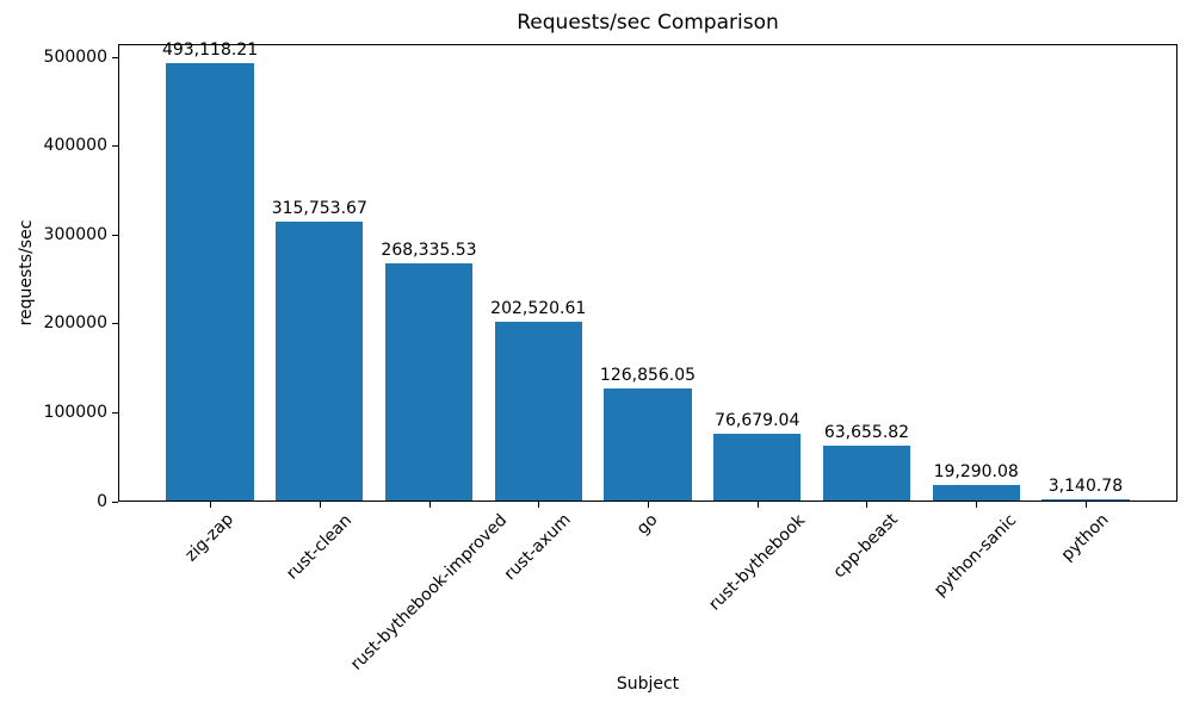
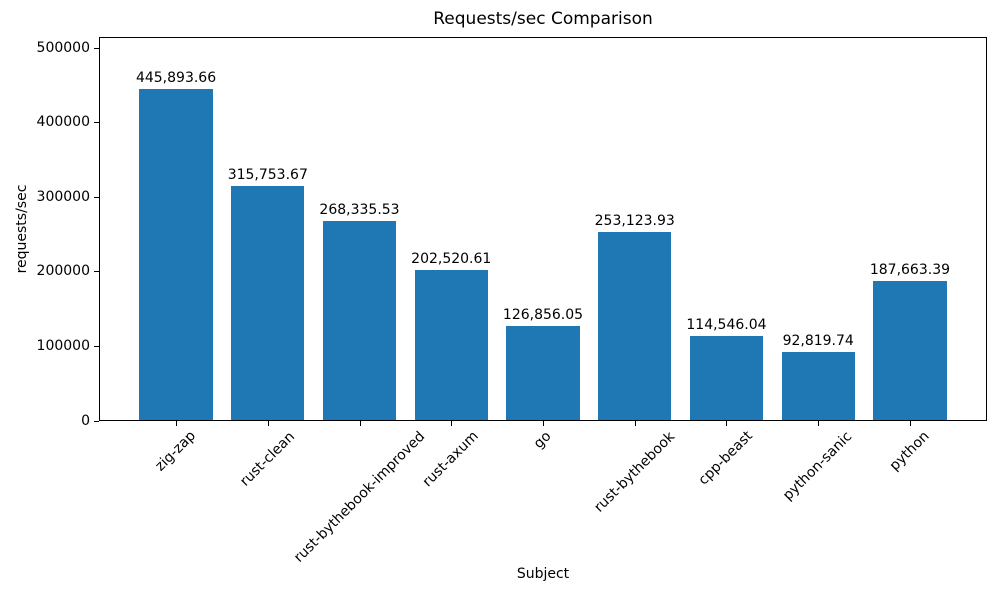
zig-zap: 493,118.21 -> 445,893.66
rust-bythebook: 76,679.04 -> 253,123.93
cpp-beast: 63,655.82 -> 114,546.04
python-sanic: 19,290.08 -> 92,819.74
python: 3,140.78 -> 187,663.39
